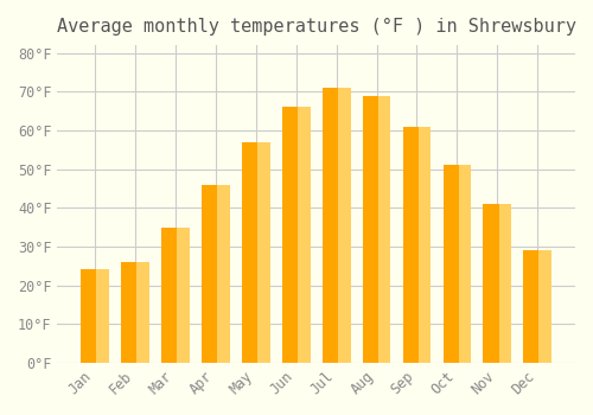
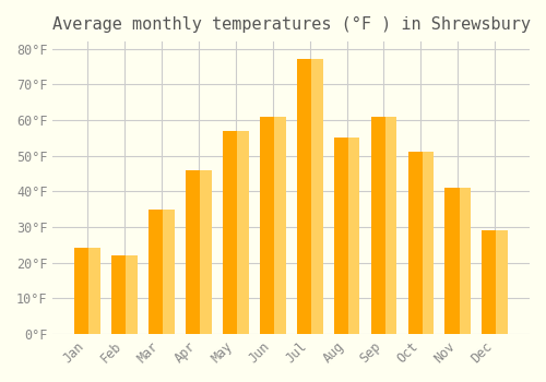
Feb: 26°F -> 22°F
Jun: 66°F -> 61°F
Jul: 71°F -> 77°F
Aug: 69°F -> 55°F
